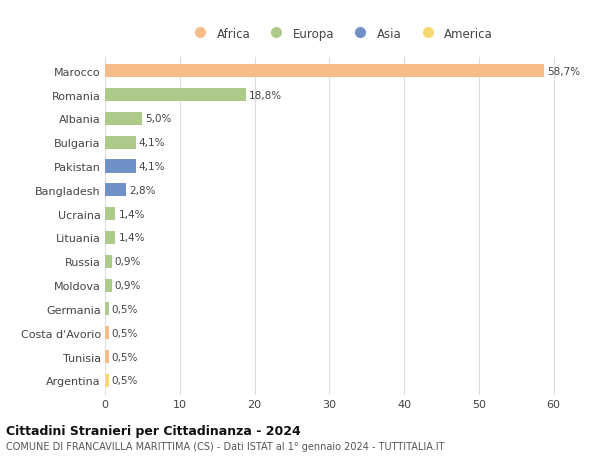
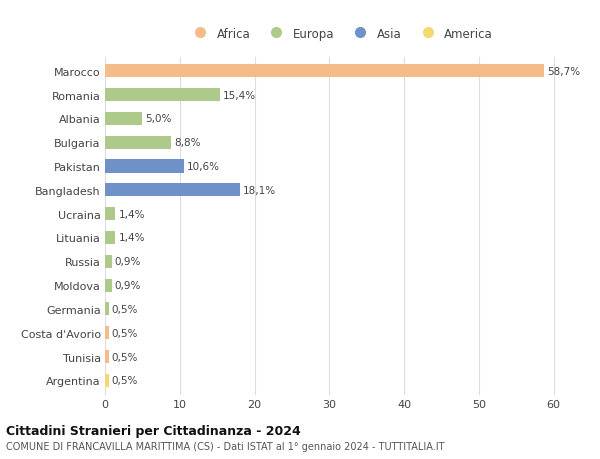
Romania: 18,8% -> 15,4%
Bulgaria: 4,1% -> 8,8%
Pakistan: 4,1% -> 10,6%
Bangladesh: 2,8% -> 18,1%
